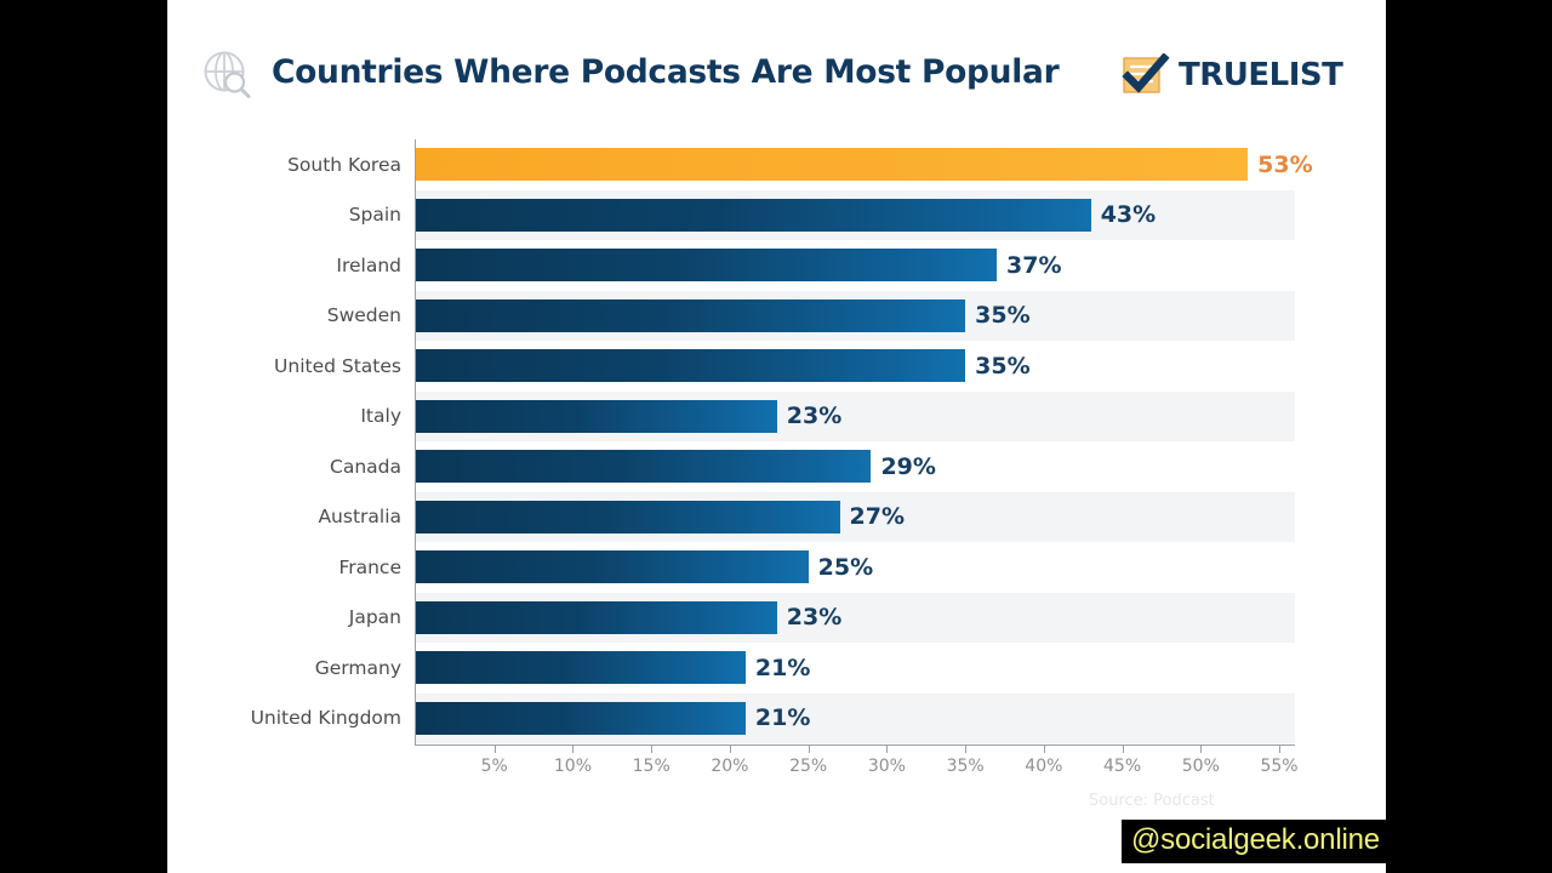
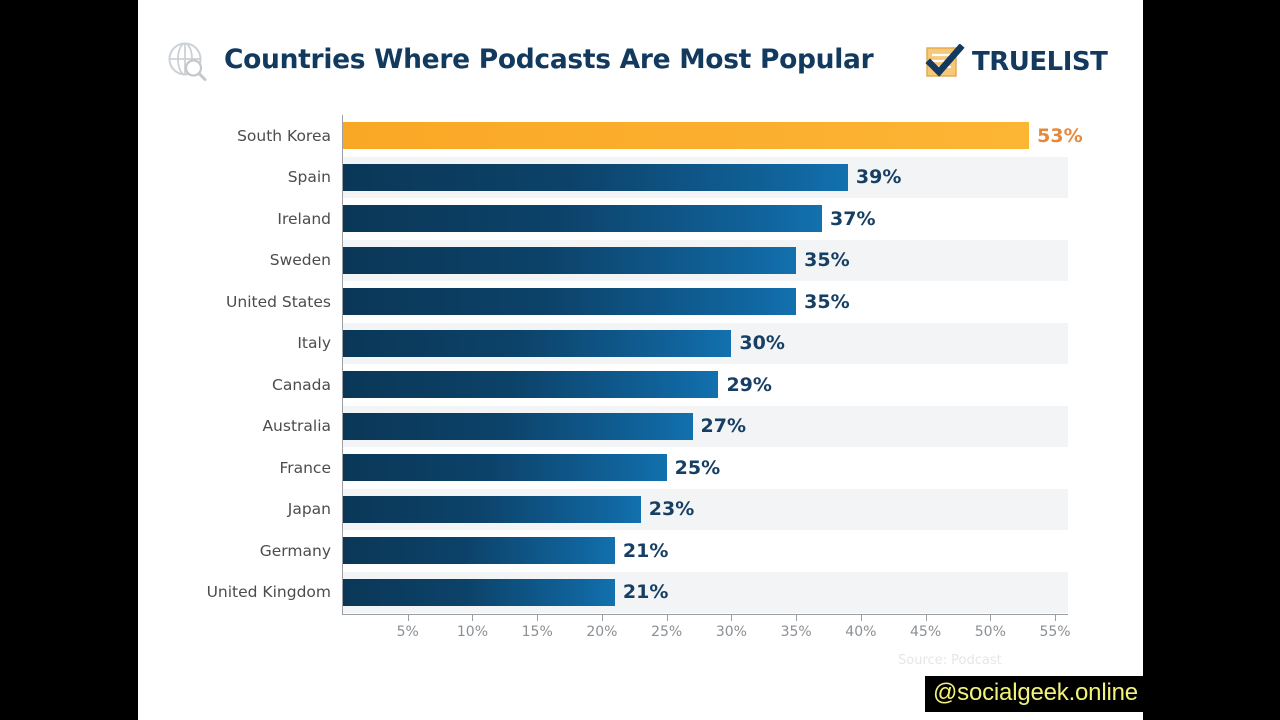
Spain: 43% -> 39%
Italy: 23% -> 30%
